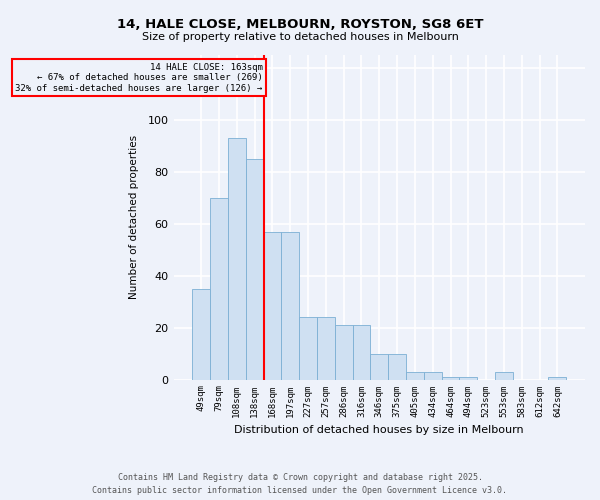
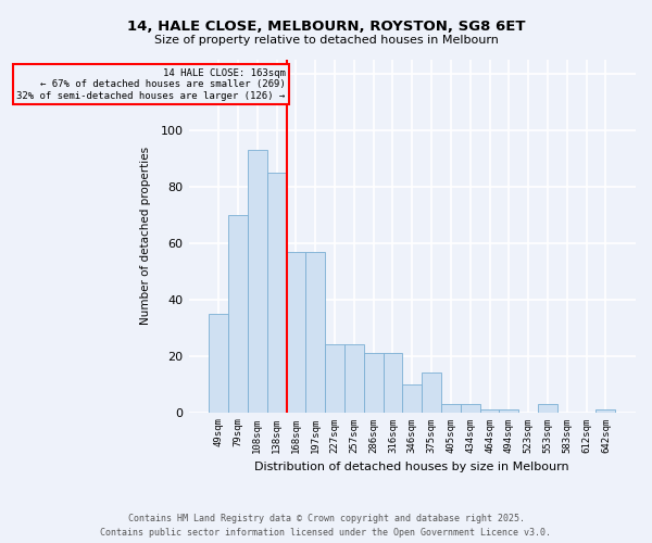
375sqm: 10 -> 14
